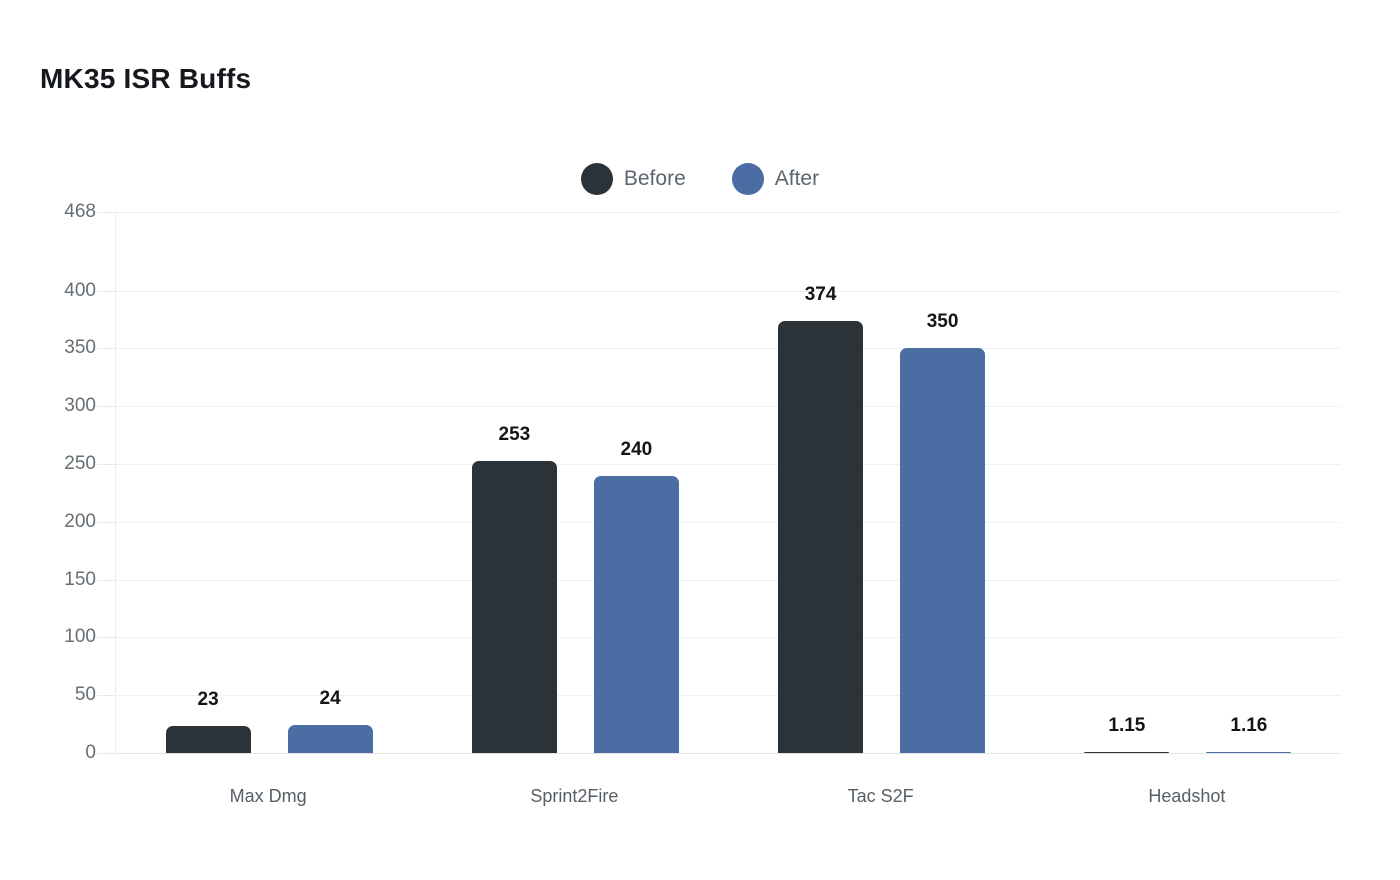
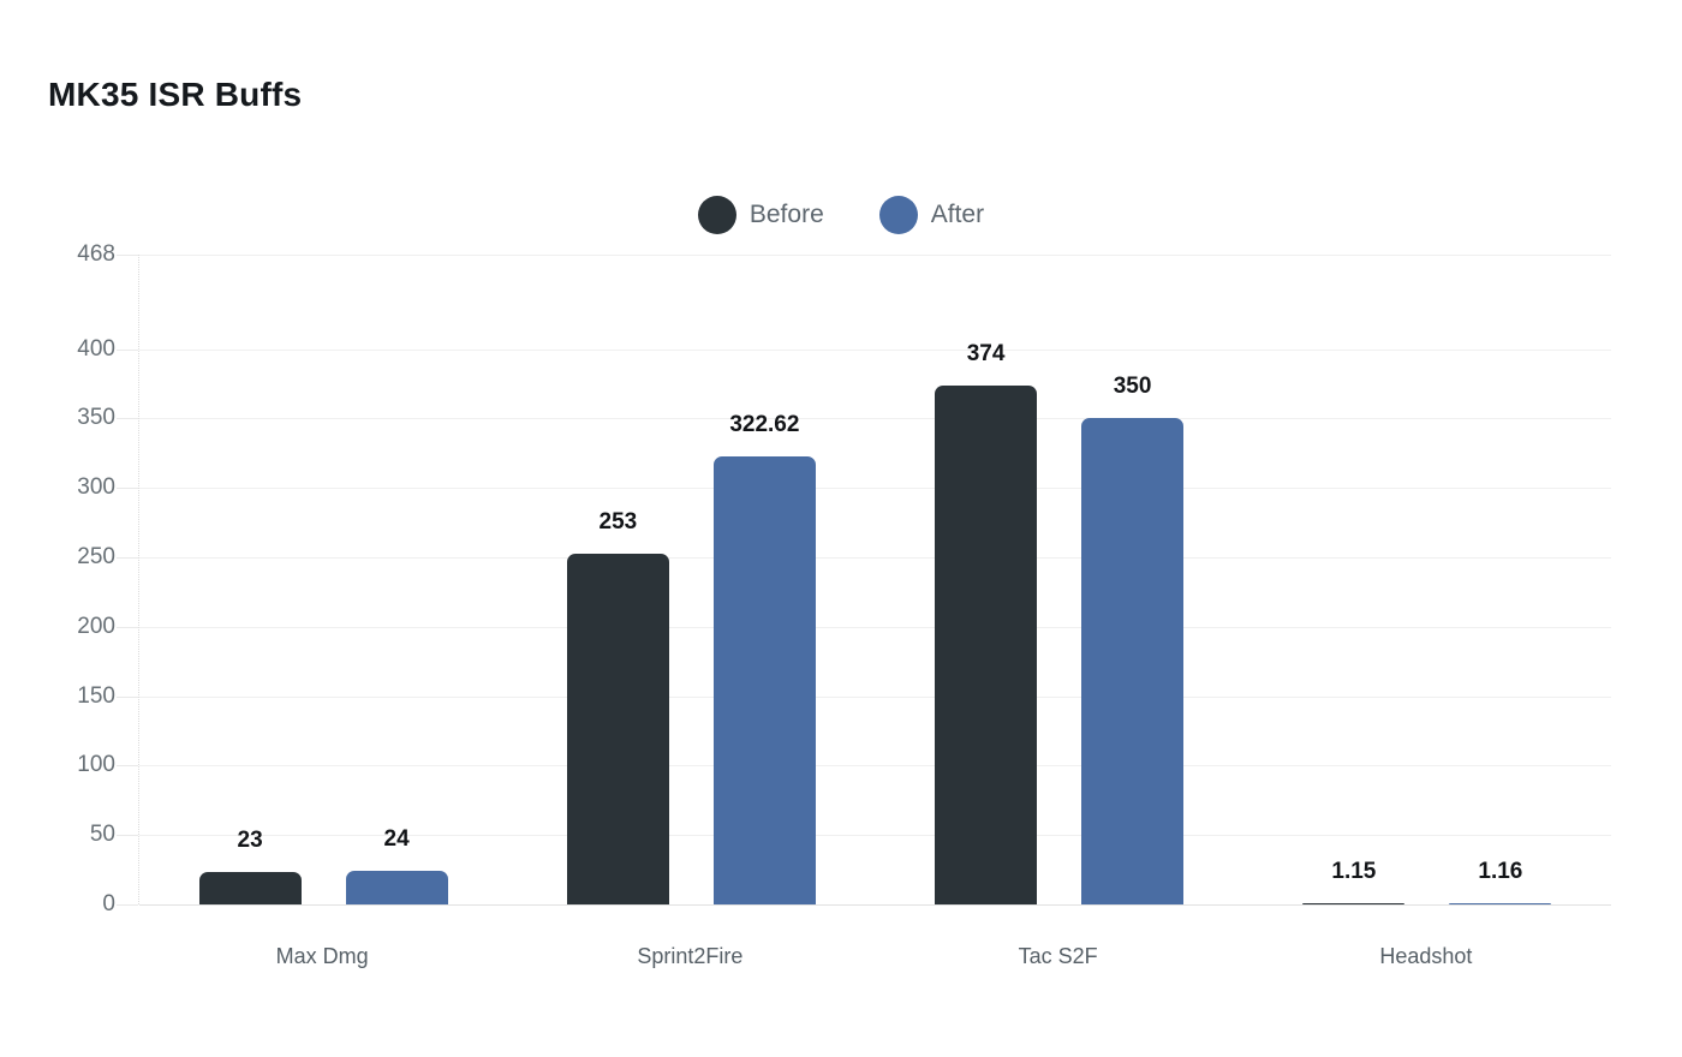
After/Sprint2Fire: 240 -> 322.62
